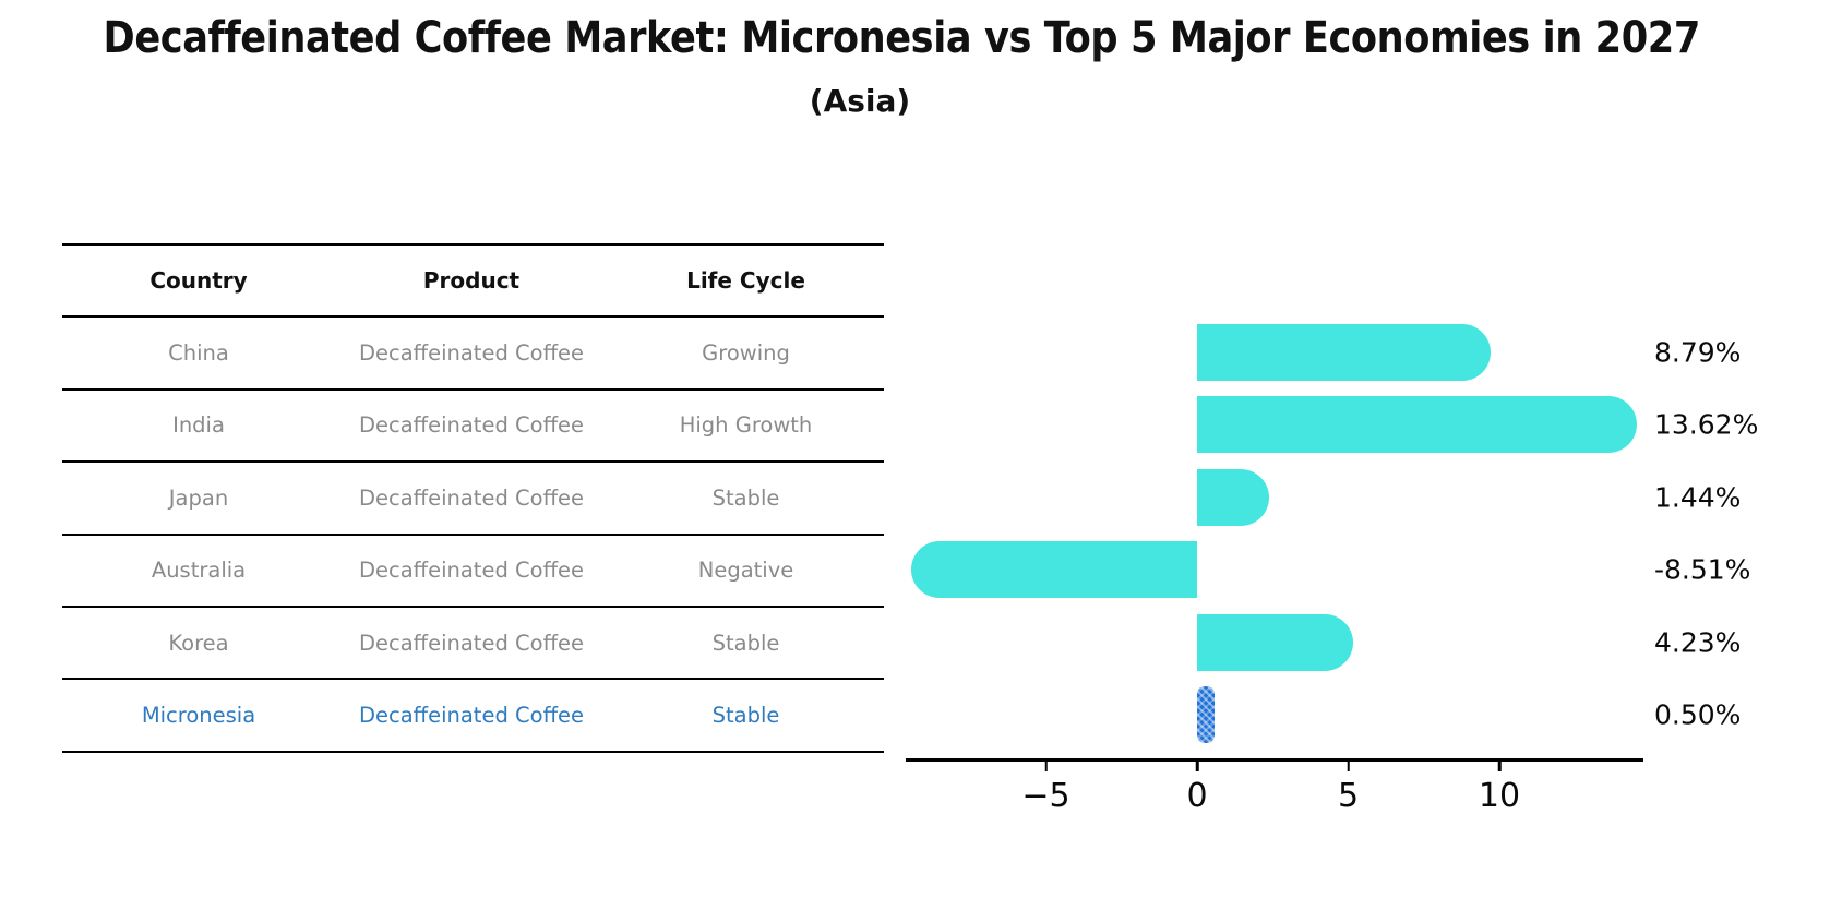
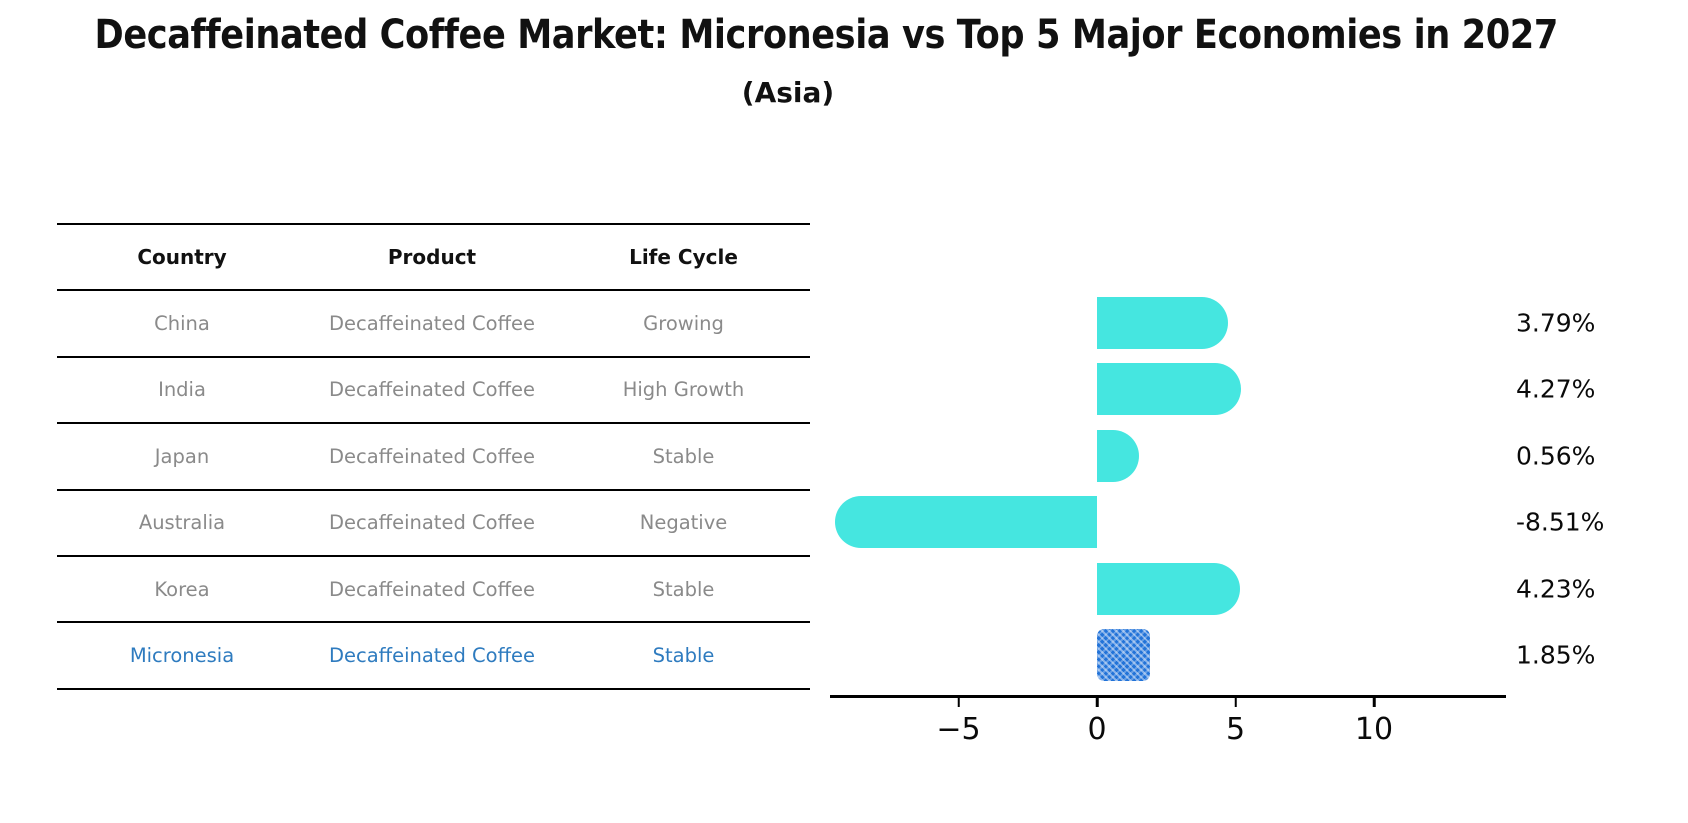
China: 8.79% -> 3.79%
India: 13.62% -> 4.27%
Japan: 1.44% -> 0.56%
Micronesia: 0.50% -> 1.85%
